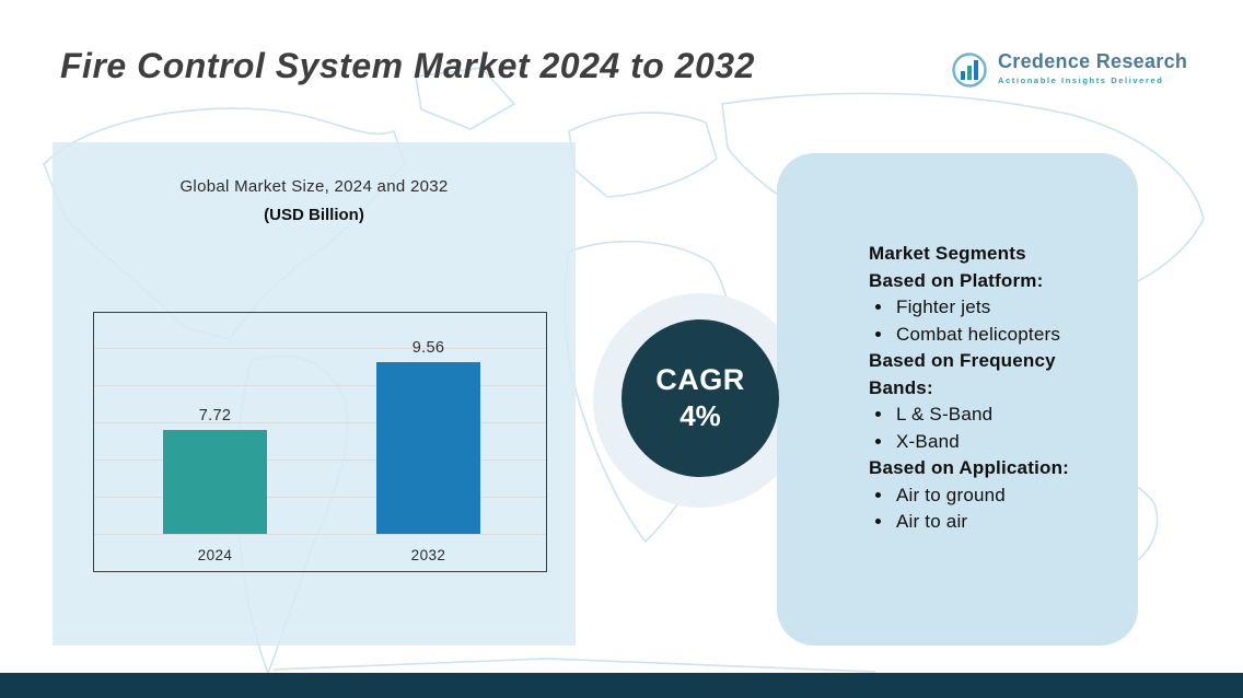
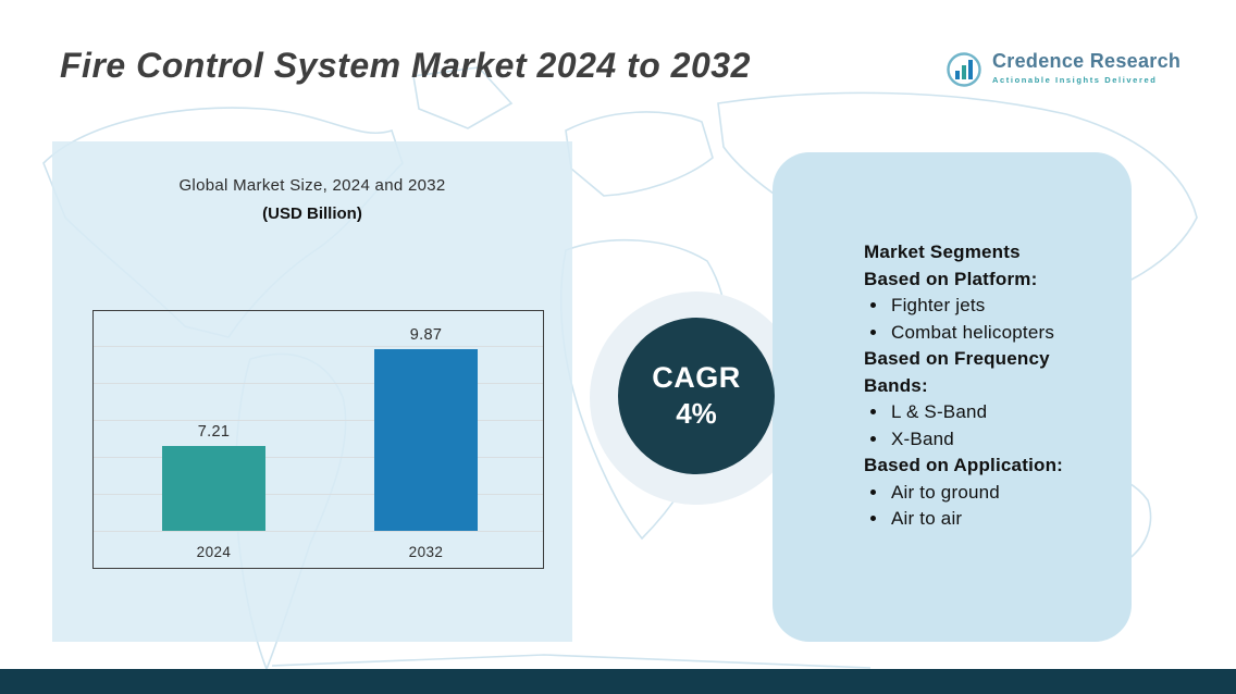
2024: 7.72 -> 7.21
2032: 9.56 -> 9.87
